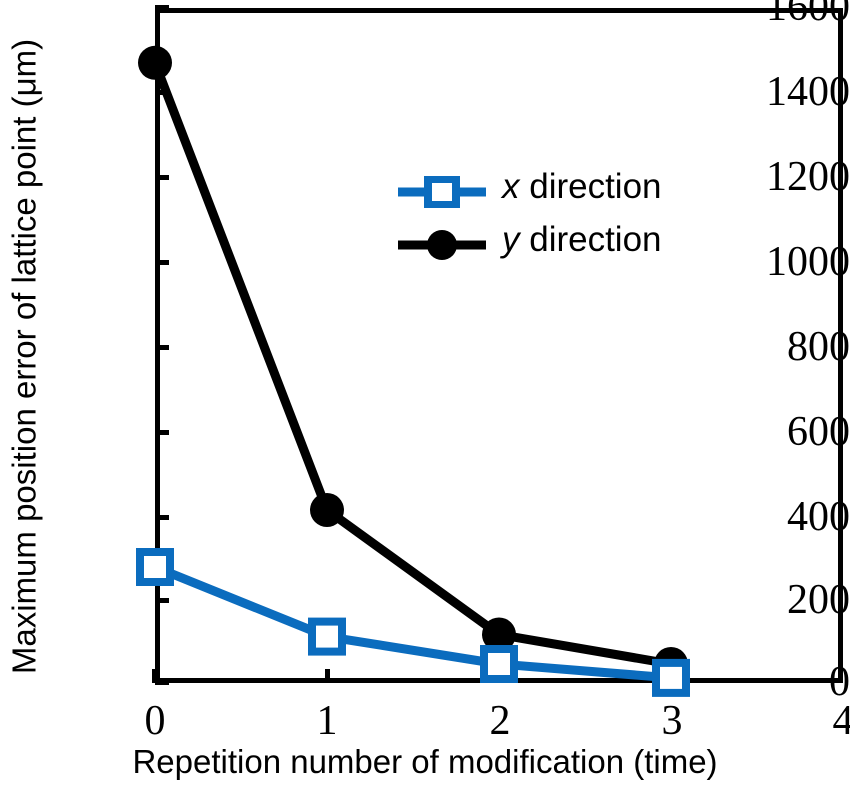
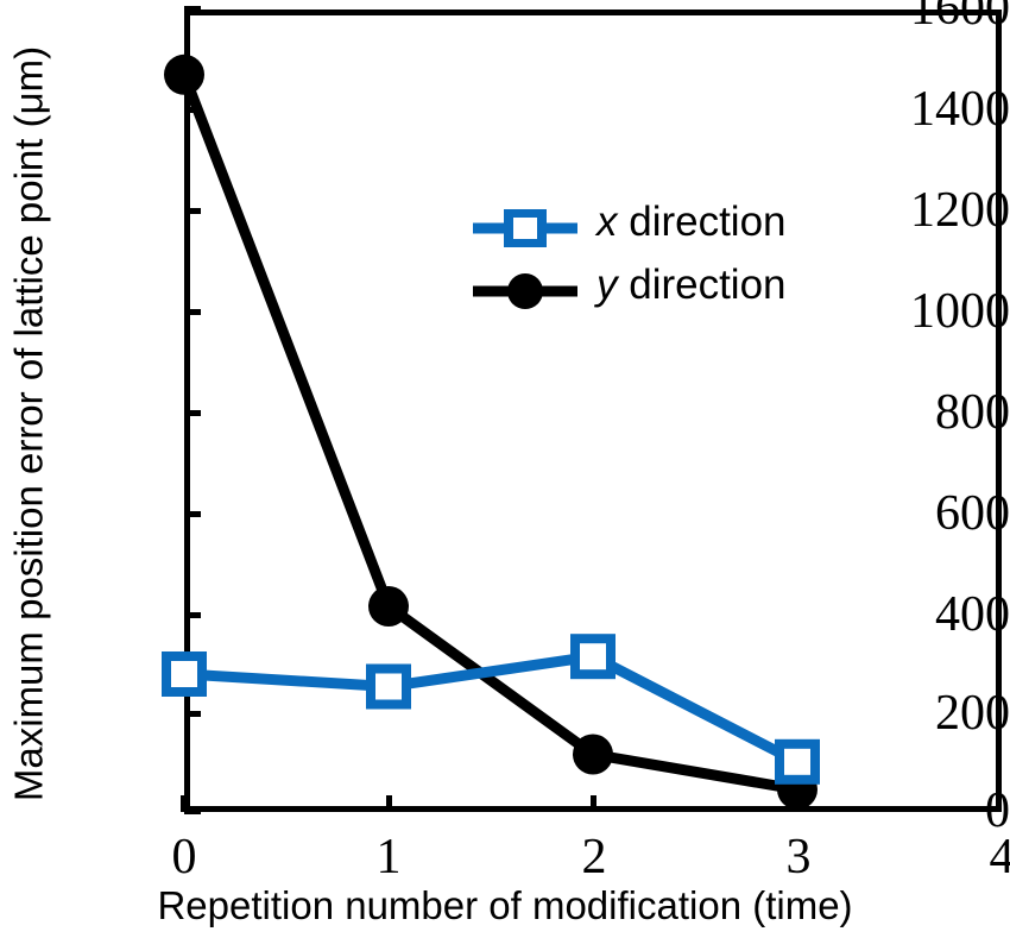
x direction/1: 110 -> 250
x direction/2: 40 -> 310
x direction/3: 10 -> 100
